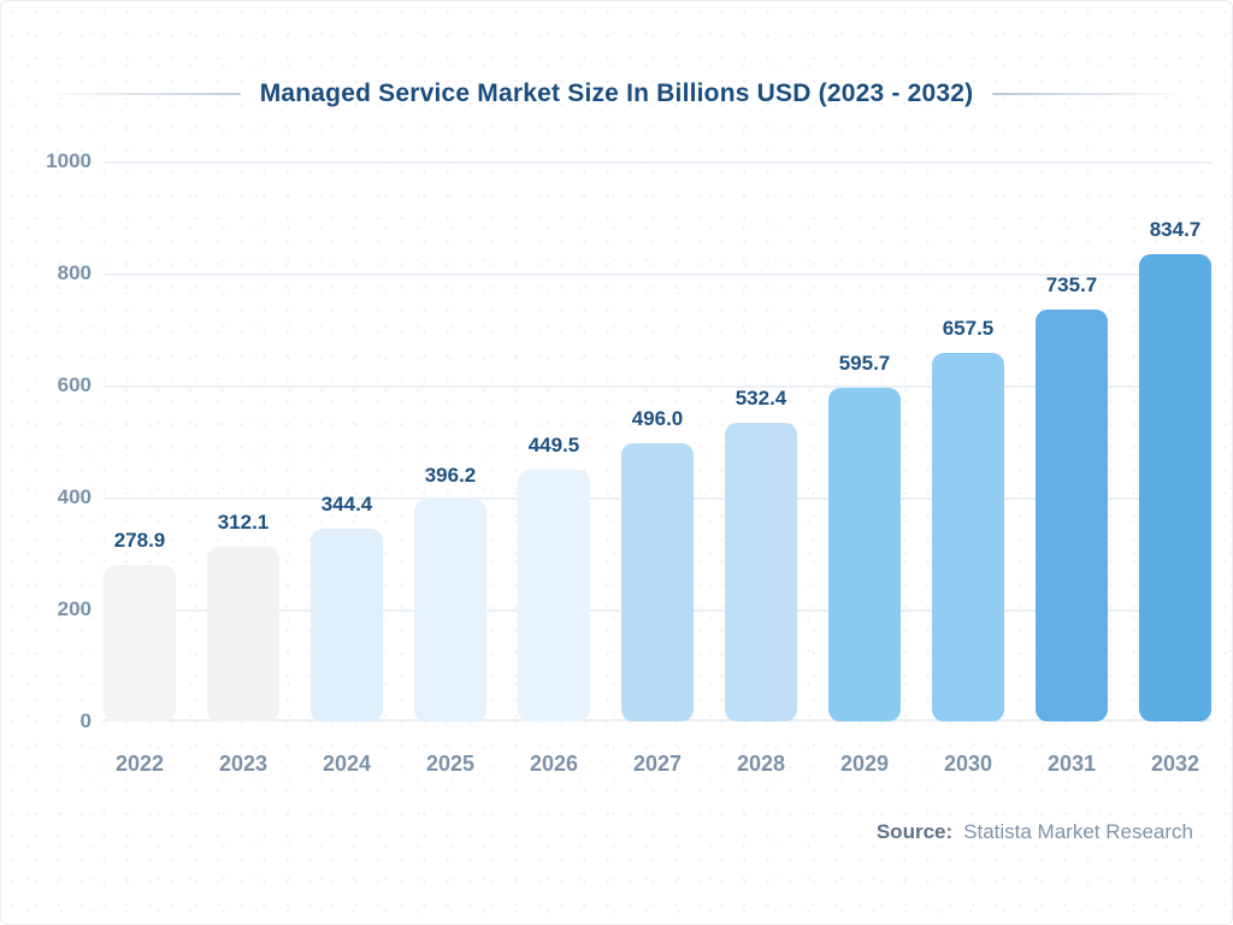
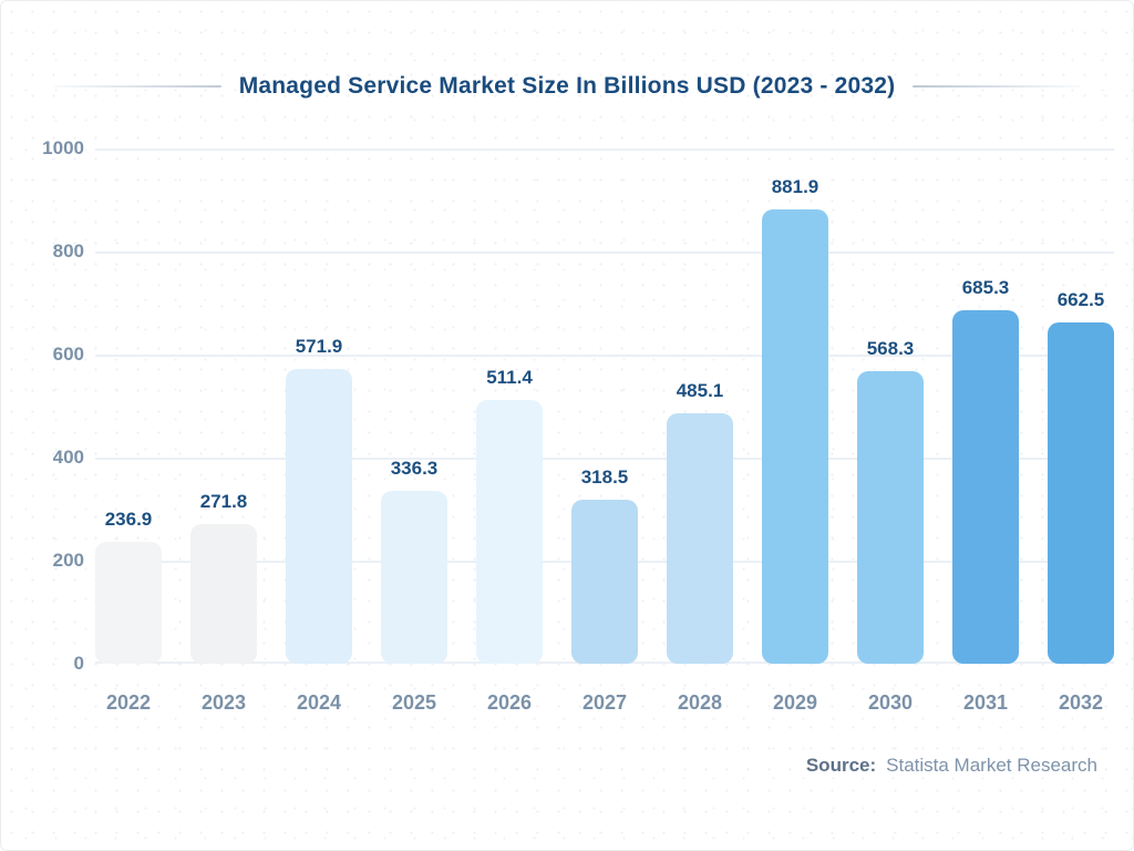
2022: 278.9 -> 236.9
2023: 312.1 -> 271.8
2024: 344.4 -> 571.9
2025: 396.2 -> 336.3
2026: 449.5 -> 511.4
2027: 496.0 -> 318.5
2028: 532.4 -> 485.1
2029: 595.7 -> 881.9
2030: 657.5 -> 568.3
2031: 735.7 -> 685.3
2032: 834.7 -> 662.5
